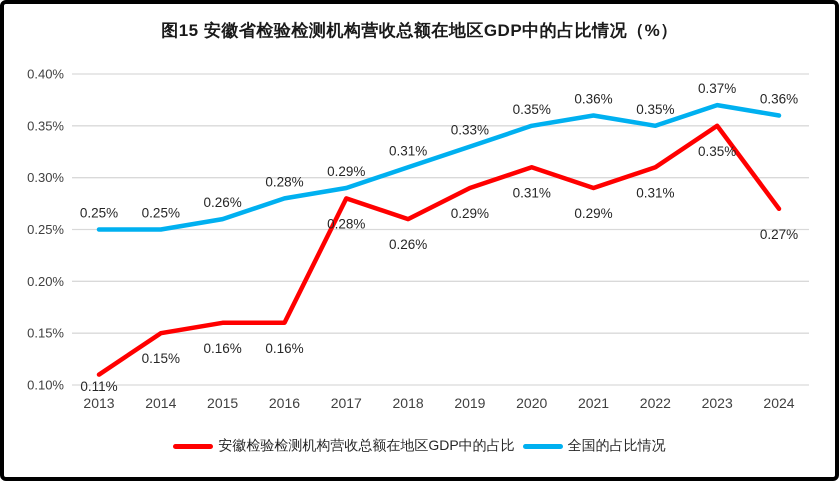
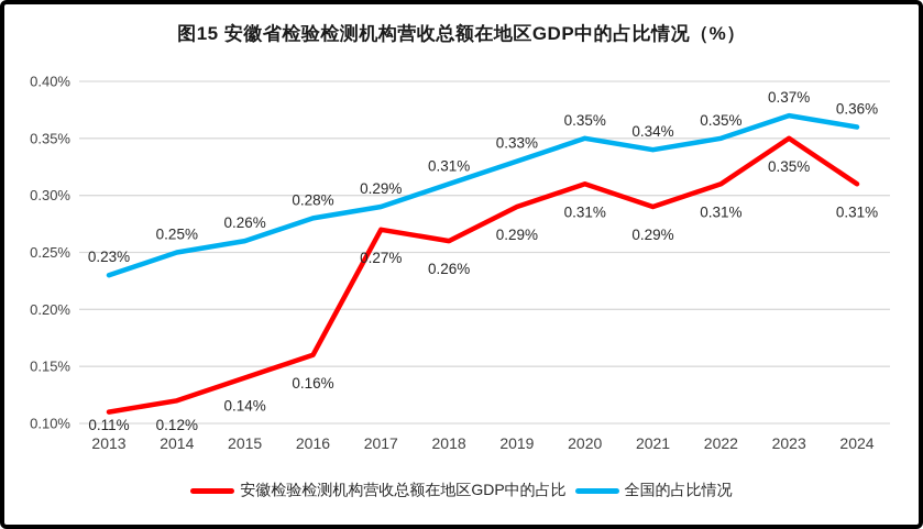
全国的占比情况/2013: 0.25% -> 0.23%
安徽检验检测机构营收总额在地区GDP中的占比/2014: 0.15% -> 0.12%
安徽检验检测机构营收总额在地区GDP中的占比/2015: 0.16% -> 0.14%
安徽检验检测机构营收总额在地区GDP中的占比/2017: 0.28% -> 0.27%
全国的占比情况/2021: 0.36% -> 0.34%
安徽检验检测机构营收总额在地区GDP中的占比/2024: 0.27% -> 0.31%
